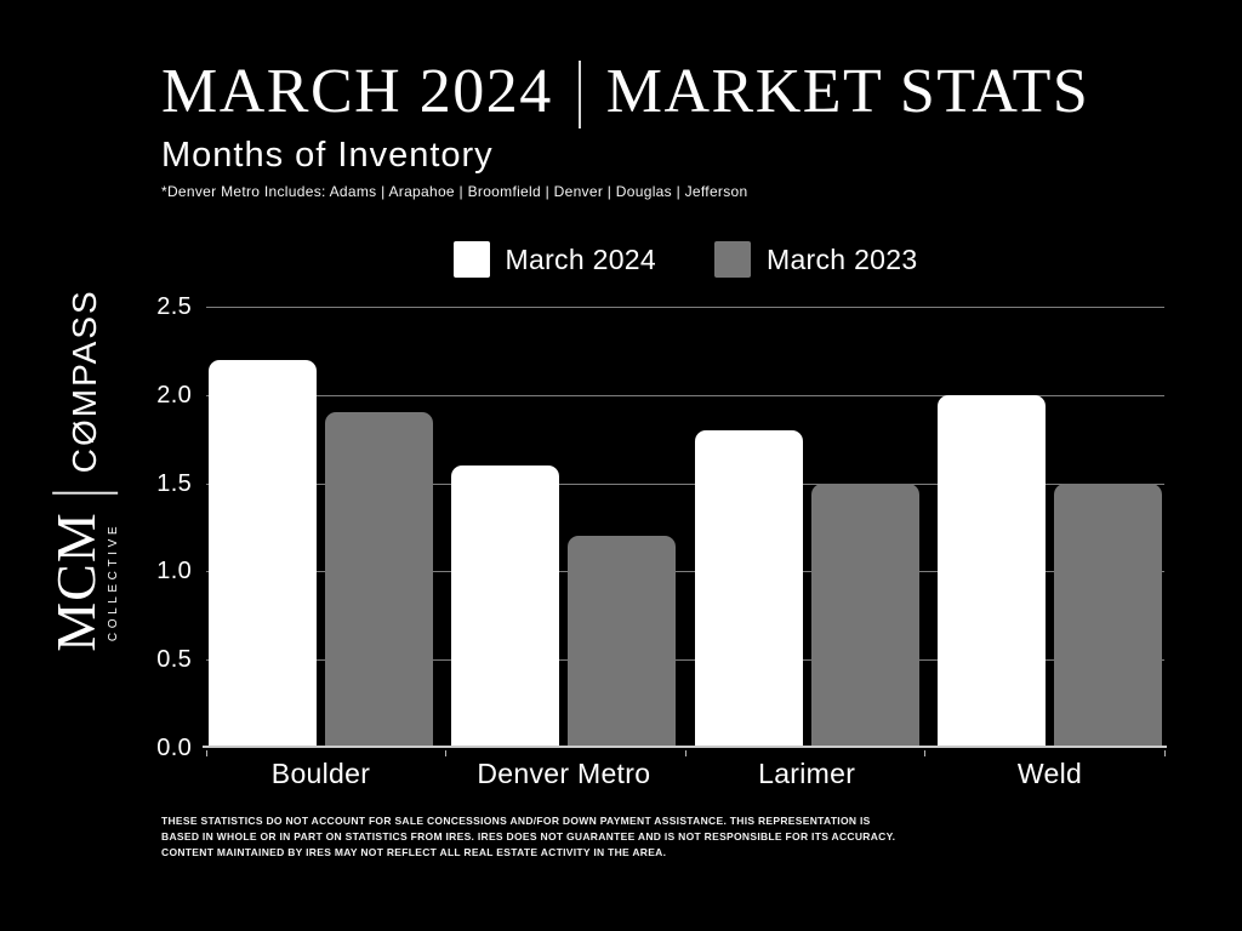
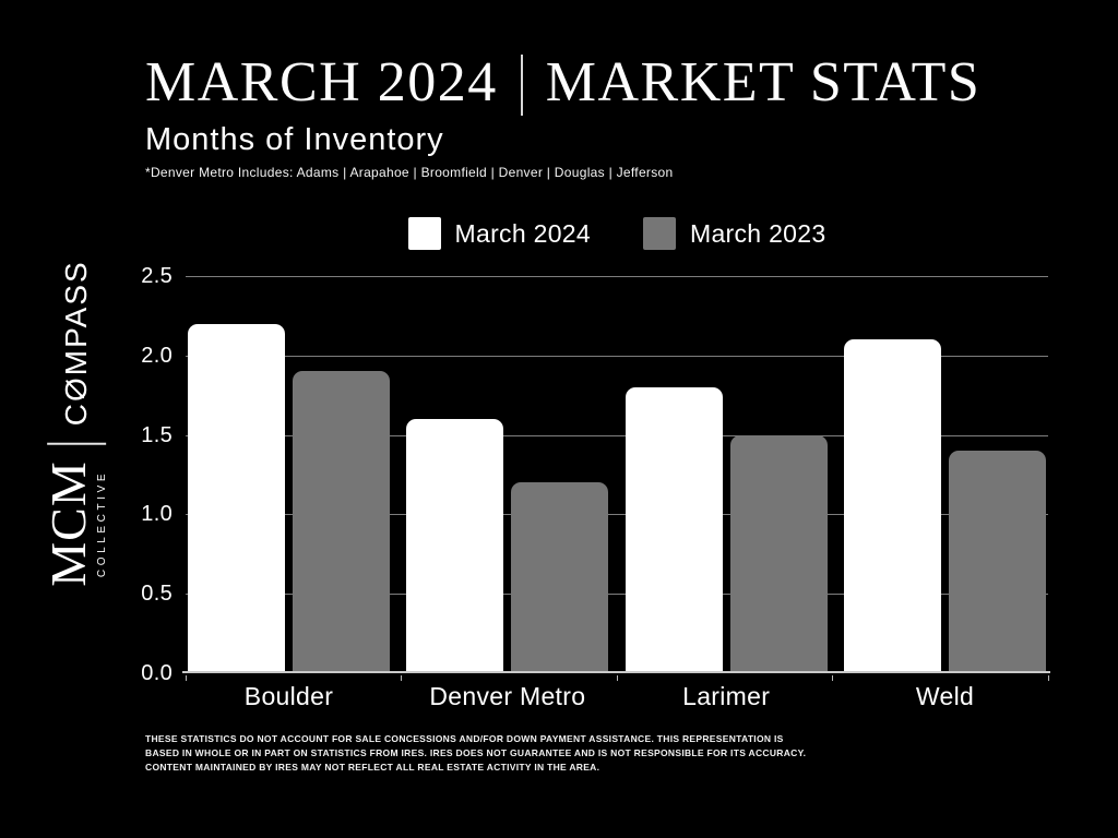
March 2024/Weld: 2.0 -> 2.1
March 2023/Weld: 1.5 -> 1.4
